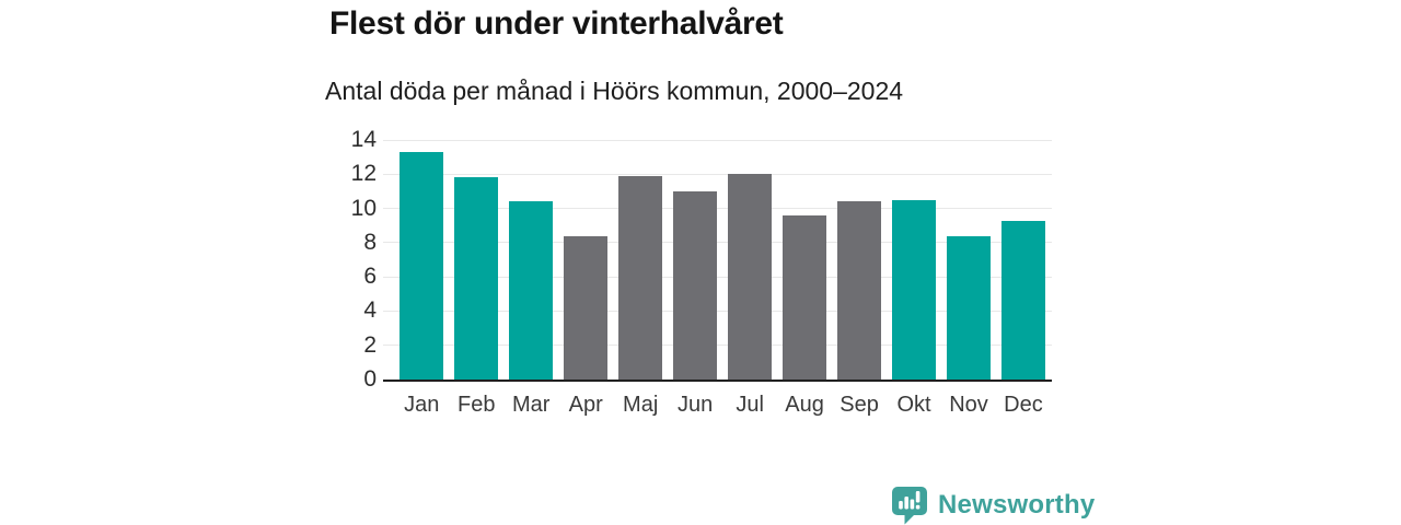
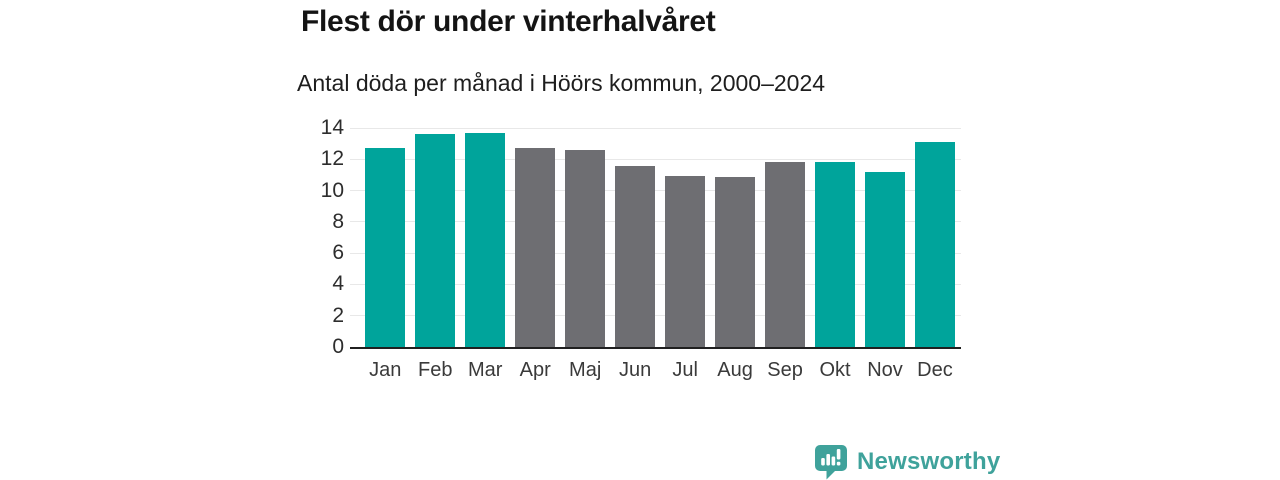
Jan: 13.3 -> 12.7
Feb: 11.8 -> 13.6
Mar: 10.4 -> 13.7
Apr: 8.4 -> 12.8
Maj: 11.9 -> 12.6
Jun: 11.0 -> 11.6
Jul: 12.0 -> 10.9
Aug: 9.6 -> 10.9
Sep: 10.4 -> 11.8
Okt: 10.5 -> 11.8
Nov: 8.4 -> 11.2
Dec: 9.3 -> 13.1
